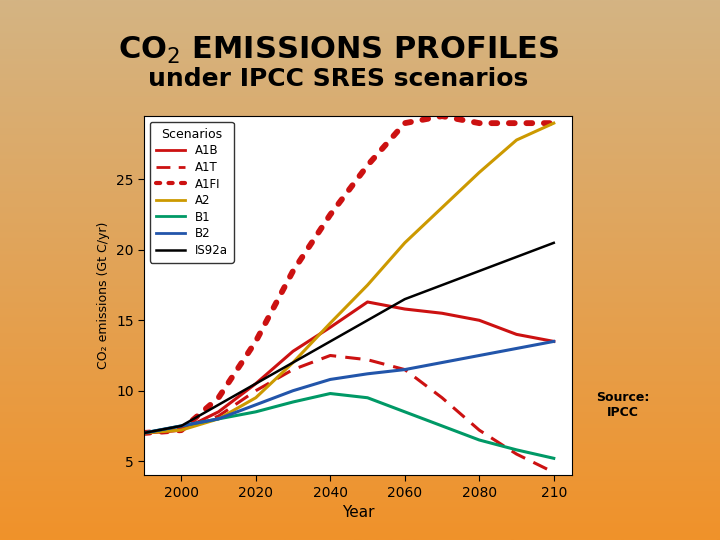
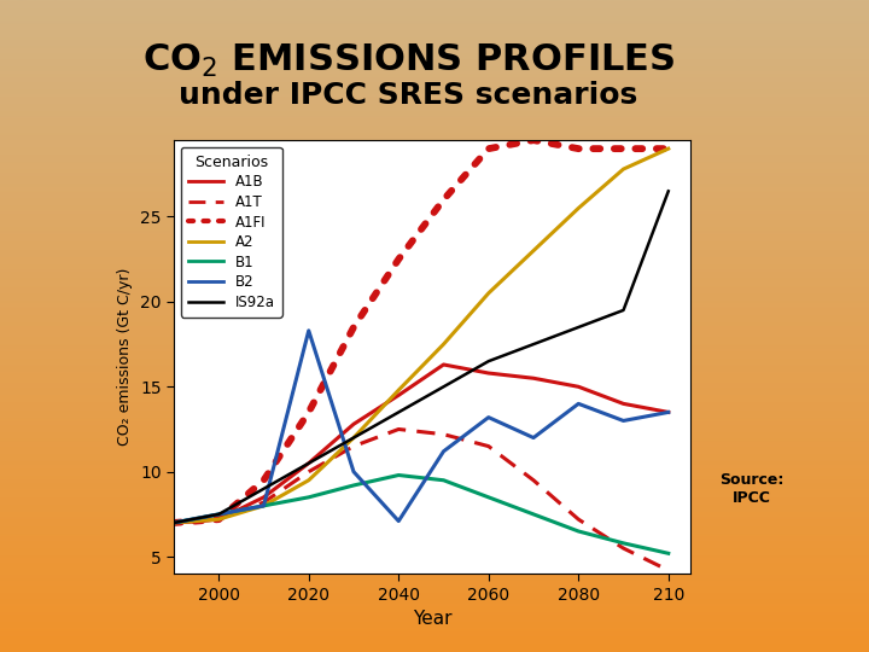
B2/2020: 9.0 -> 18.3
B2/2040: 10.8 -> 7.1
B2/2060: 11.5 -> 13.2
B2/2080: 12.5 -> 14.0
IS92a/210: 20.5 -> 26.5
